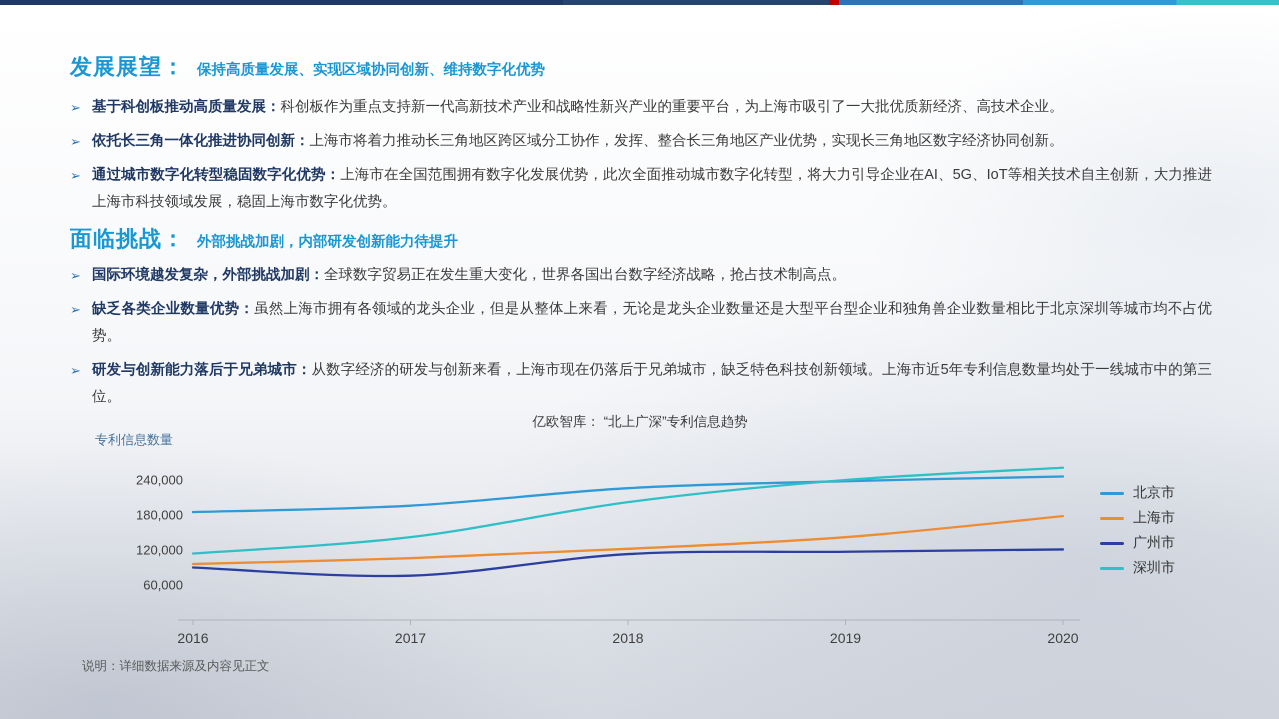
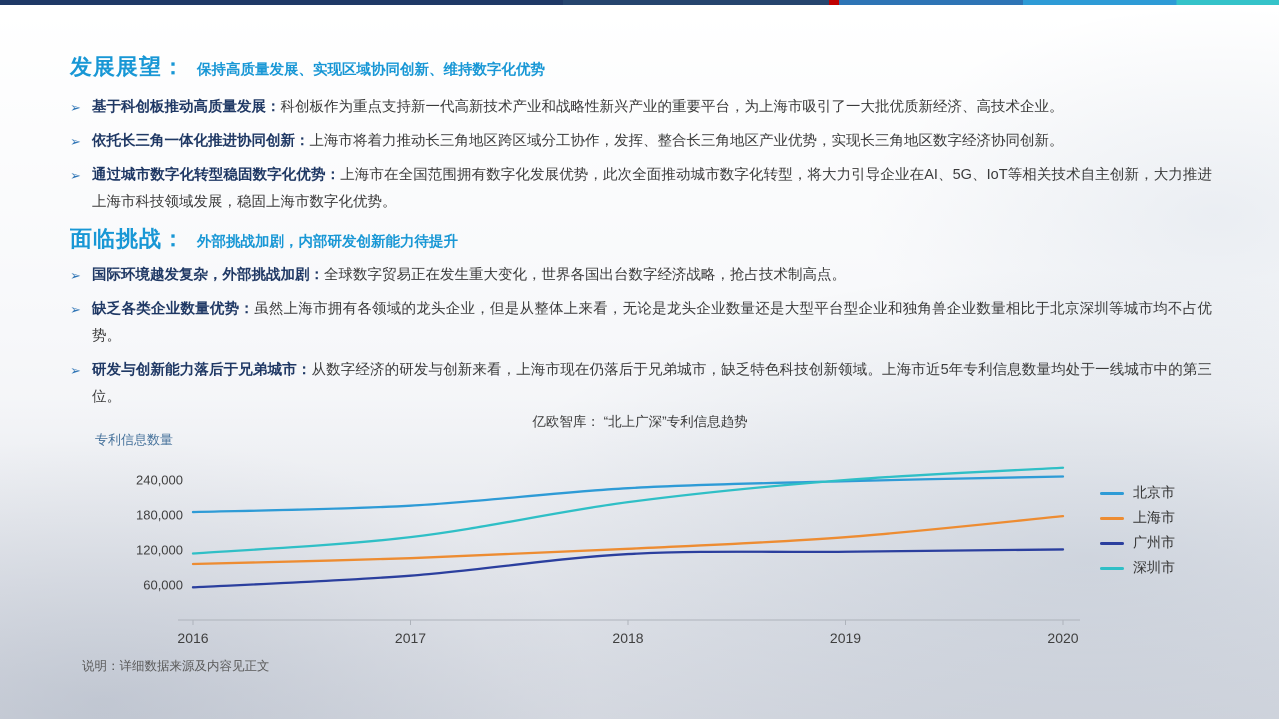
广州市/2016: 90000 -> 60000
